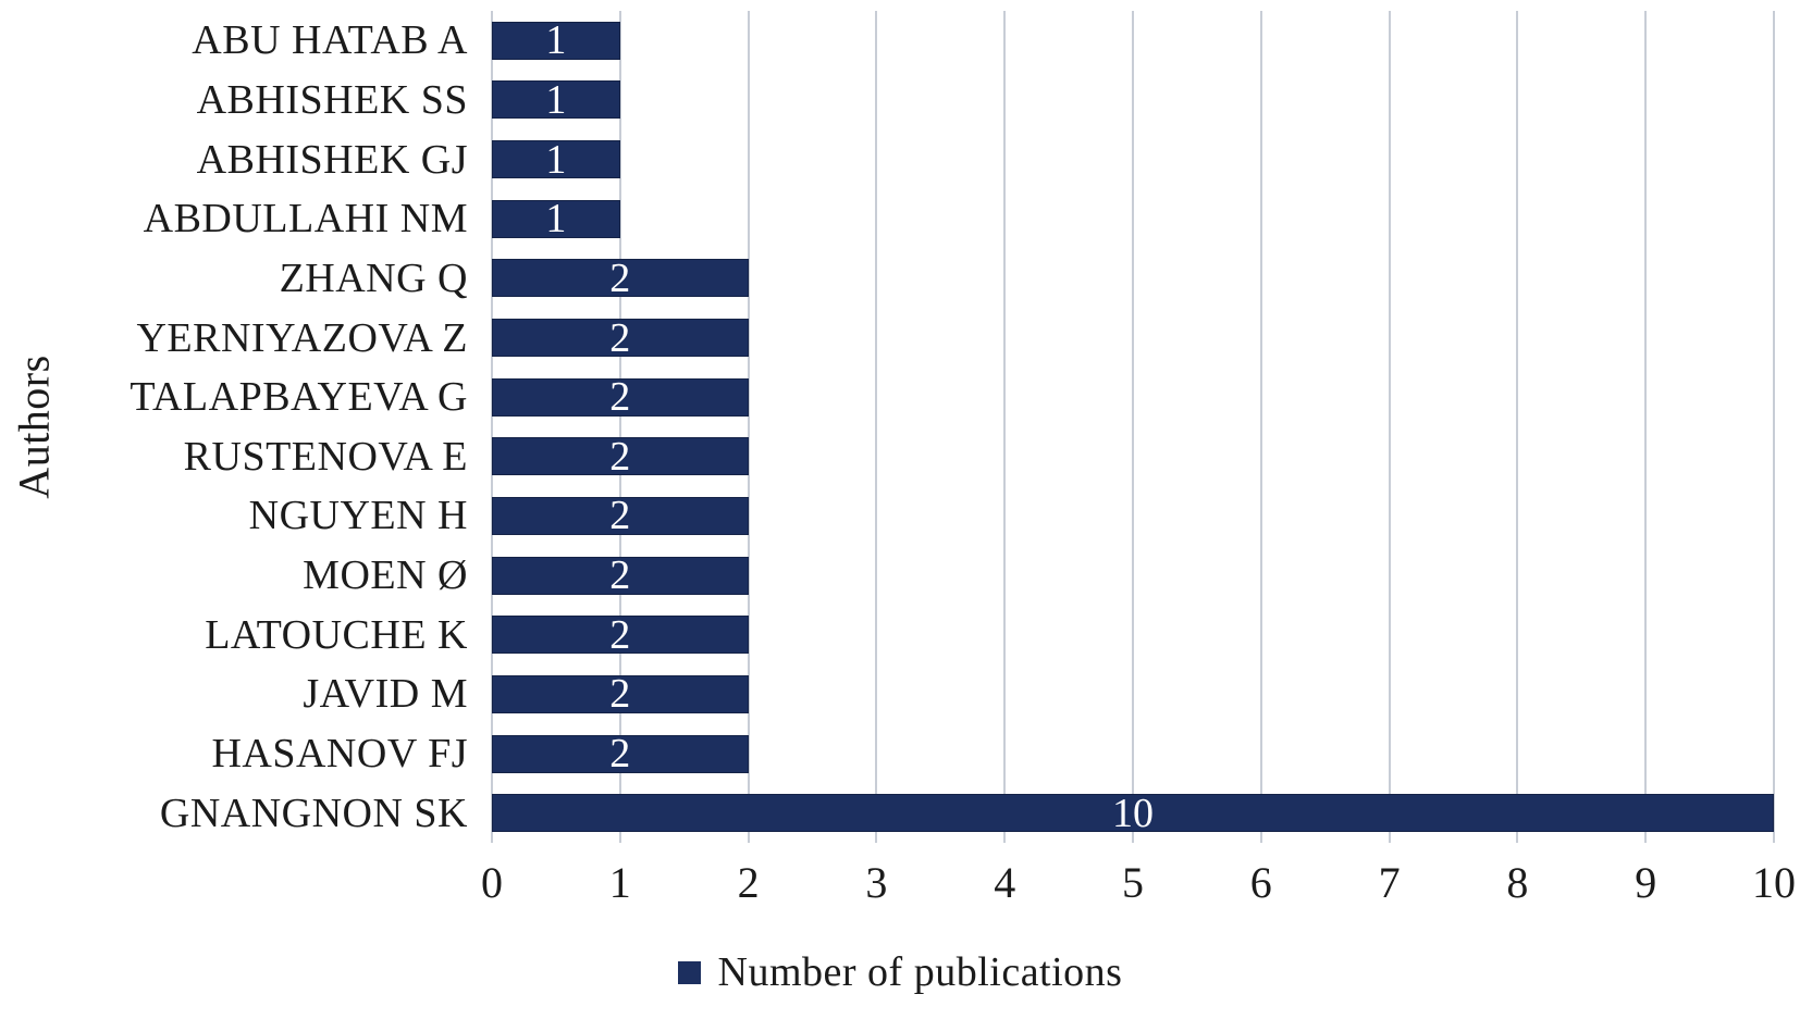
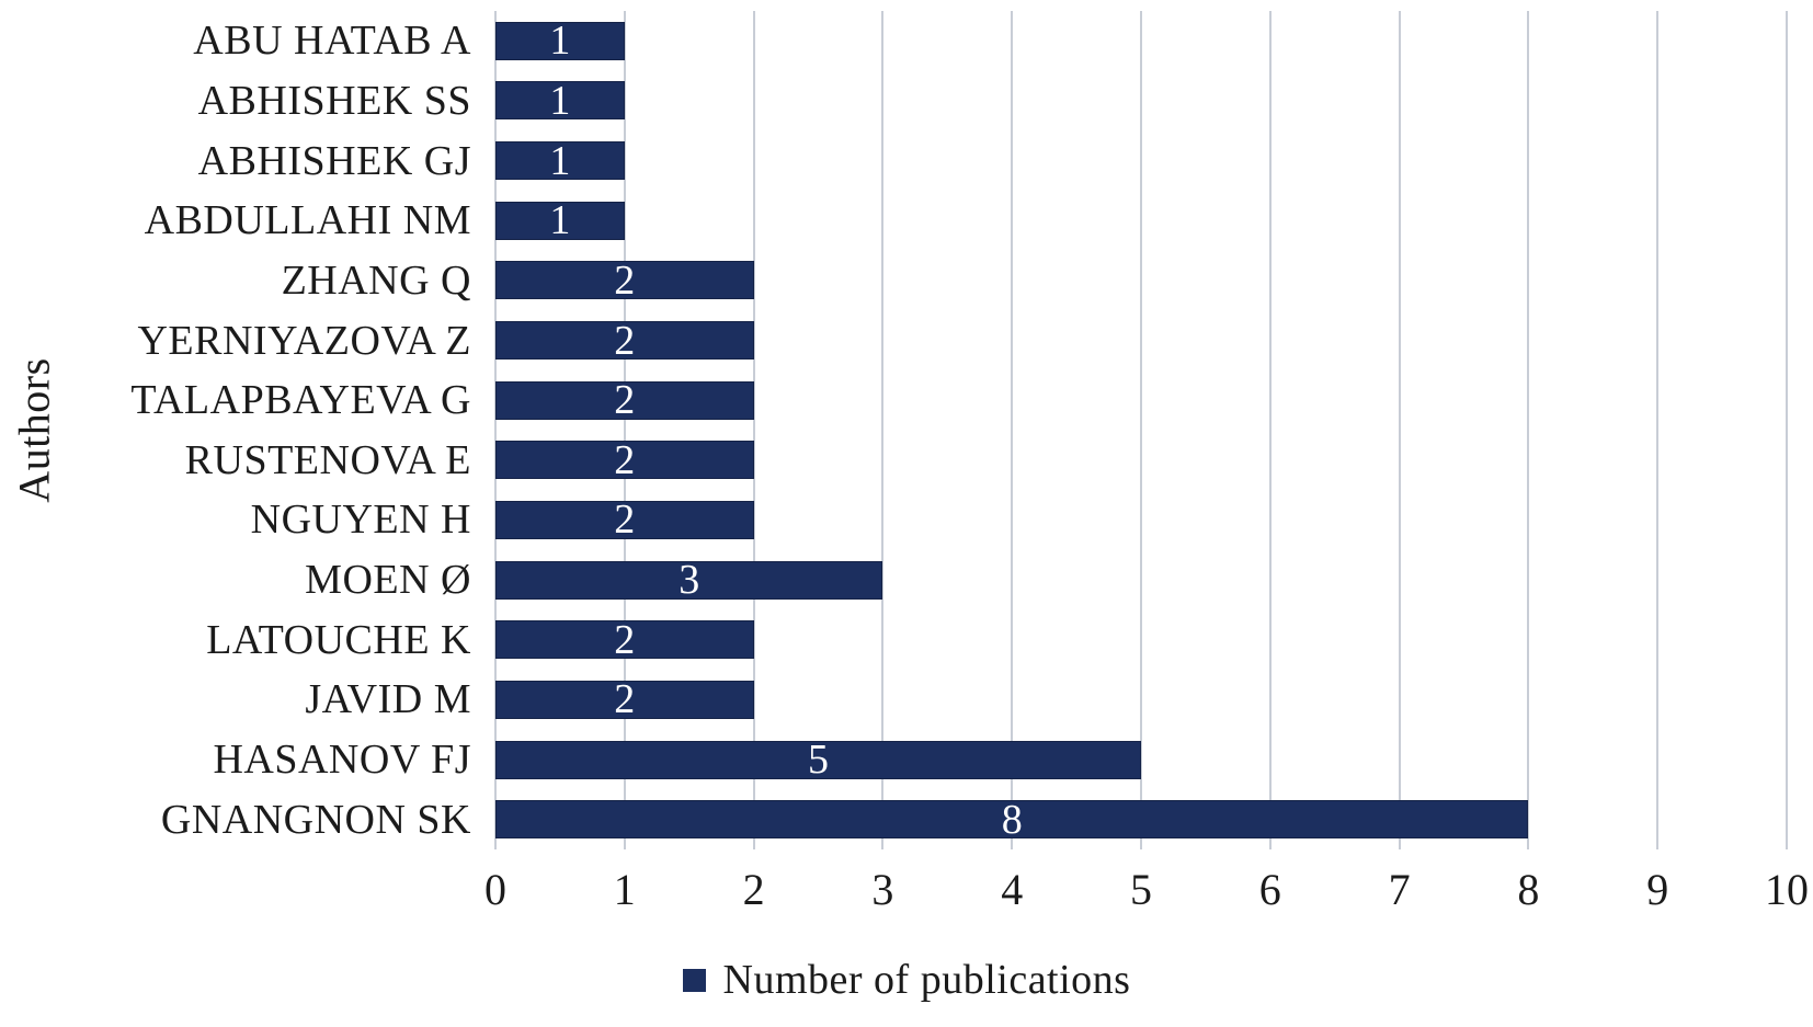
MOEN Ø: 2 -> 3
HASANOV FJ: 2 -> 5
GNANGNON SK: 10 -> 8
